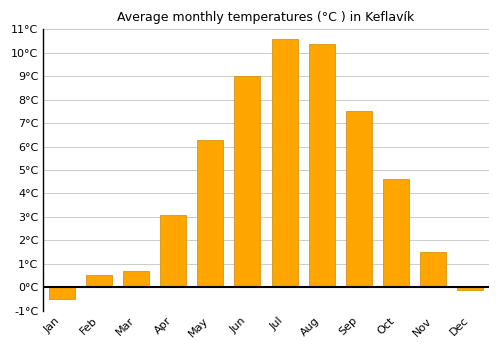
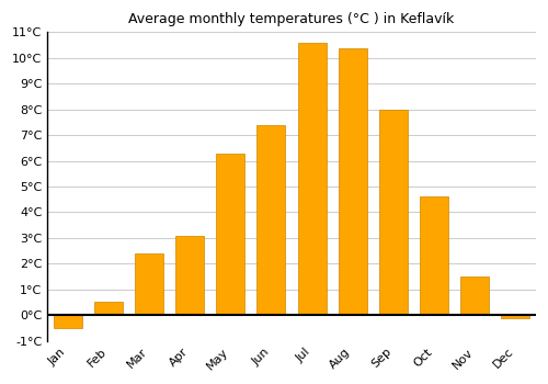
Mar: 0.7°C -> 2.4°C
Jun: 9.0°C -> 7.4°C
Sep: 7.5°C -> 8.0°C
